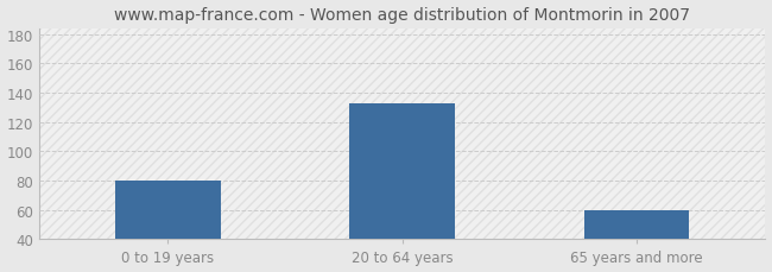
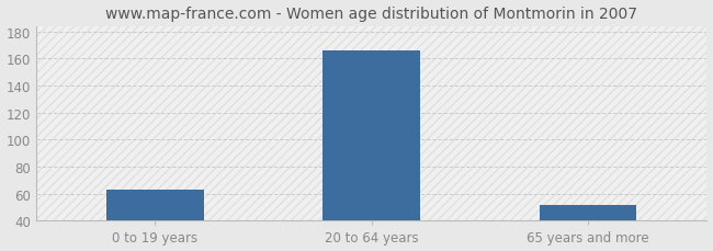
0 to 19 years: 80 -> 63
20 to 64 years: 133 -> 166
65 years and more: 60 -> 52
